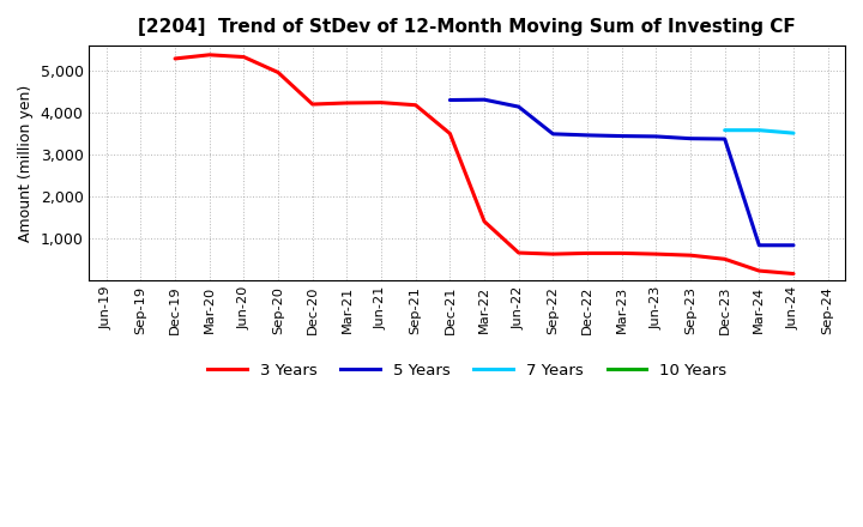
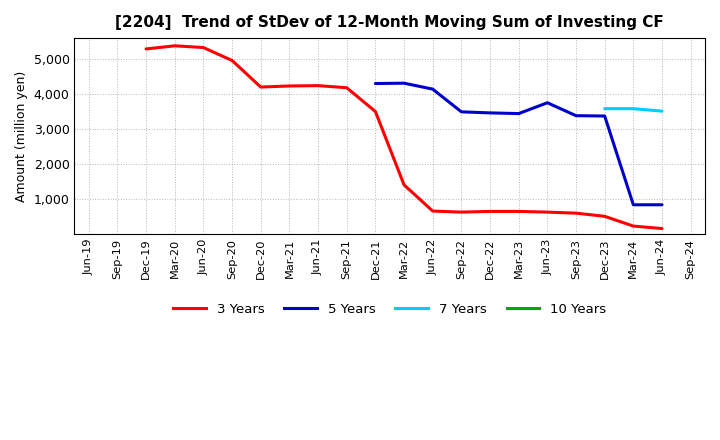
5 Years/Jun-23: 3,430 -> 3,750
